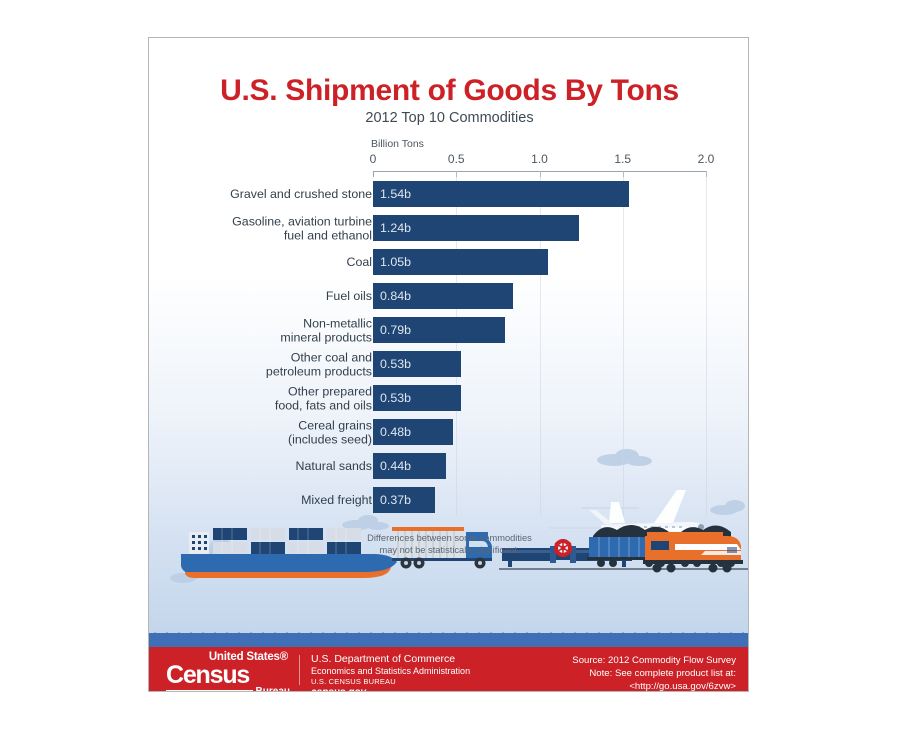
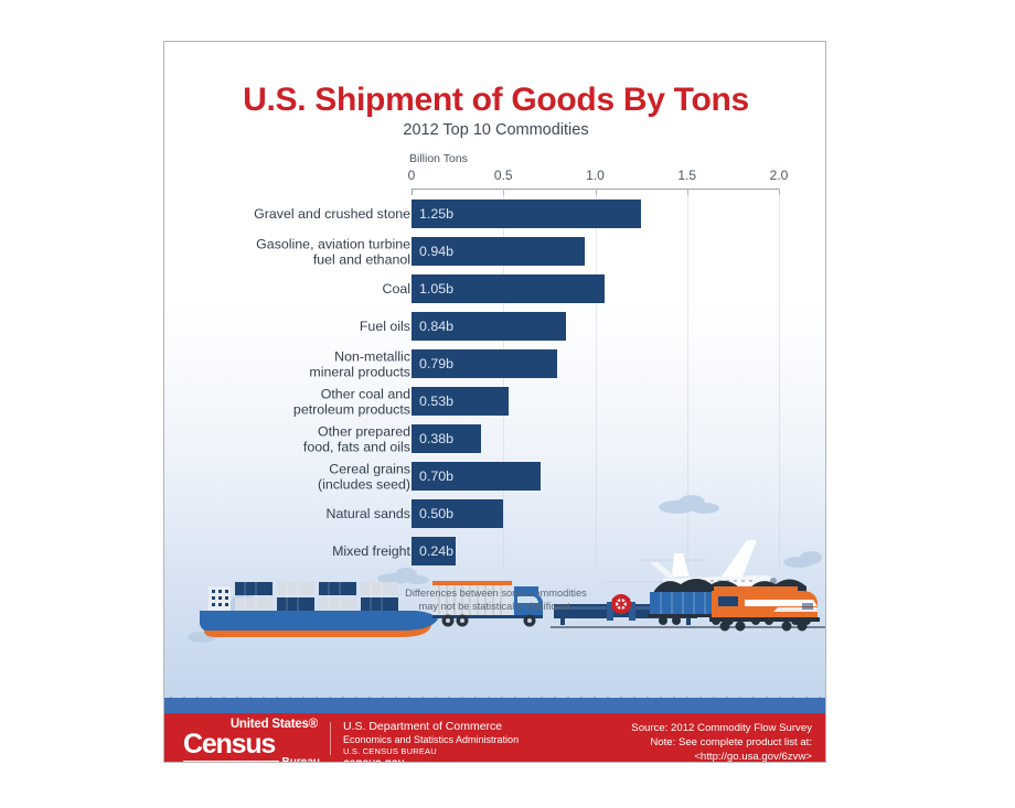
Gravel and crushed stone: 1.54b -> 1.25b
Gasoline, aviation turbine fuel and ethanol: 1.24b -> 0.94b
Other prepared food, fats and oils: 0.53b -> 0.38b
Cereal grains (includes seed): 0.48b -> 0.70b
Natural sands: 0.44b -> 0.50b
Mixed freight: 0.37b -> 0.24b
